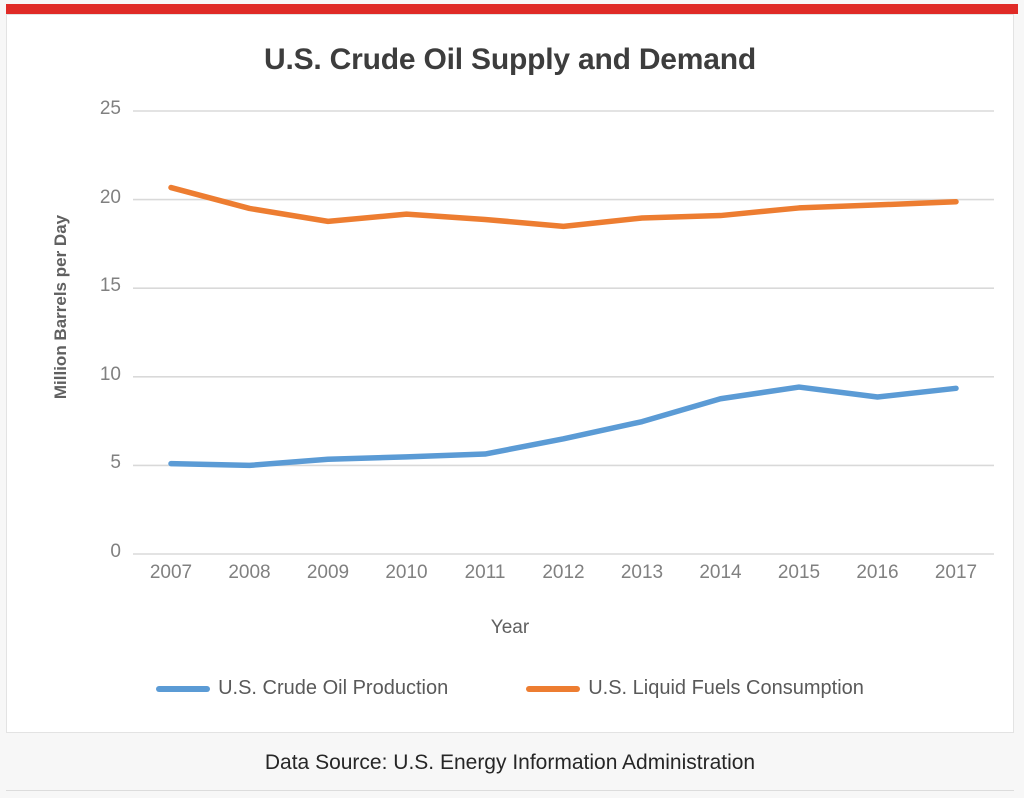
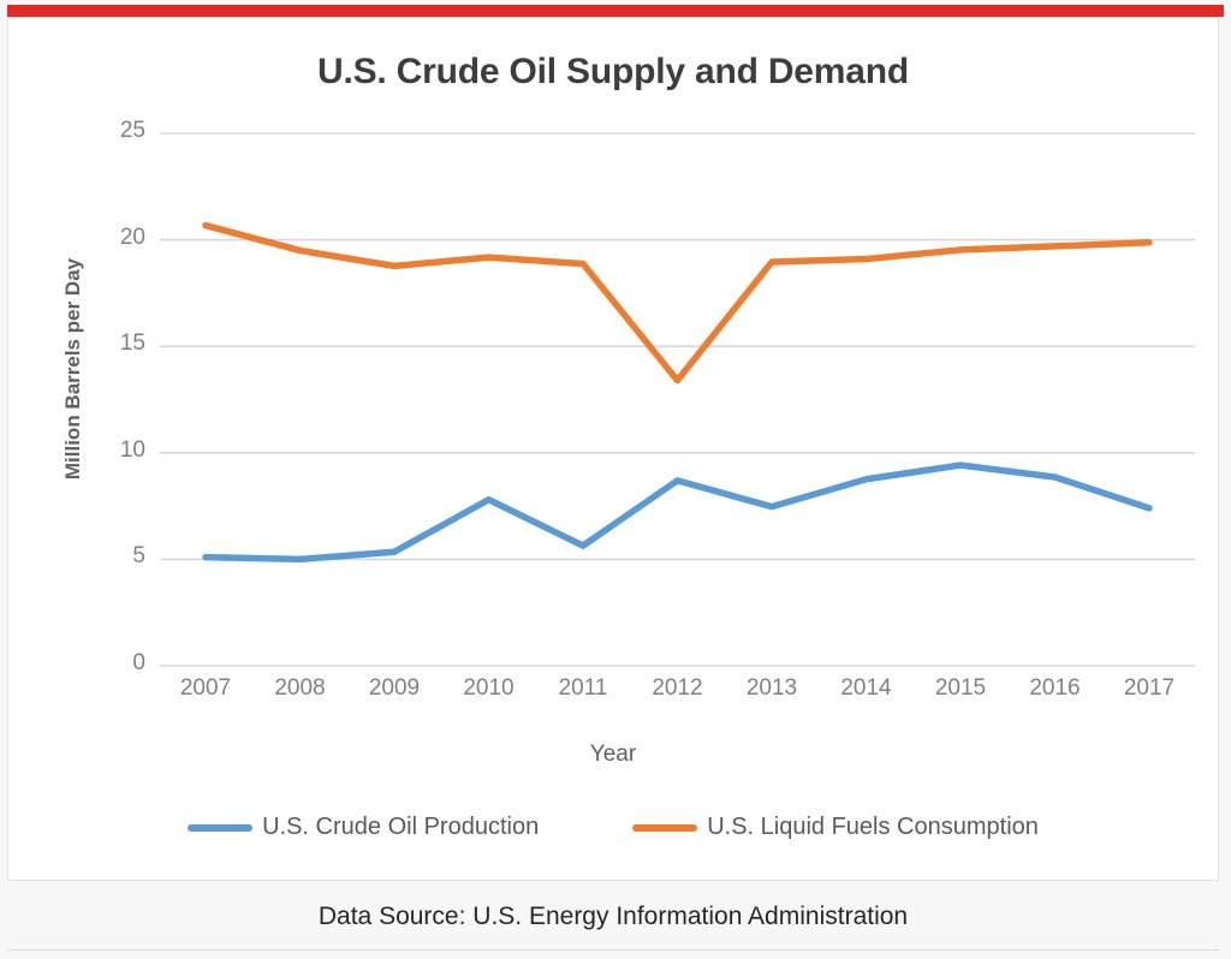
U.S. Crude Oil Production/2010: 5.5 -> 7.8
U.S. Crude Oil Production/2012: 6.5 -> 8.7
U.S. Liquid Fuels Consumption/2012: 18.5 -> 13.4
U.S. Crude Oil Production/2017: 9.3 -> 7.4
